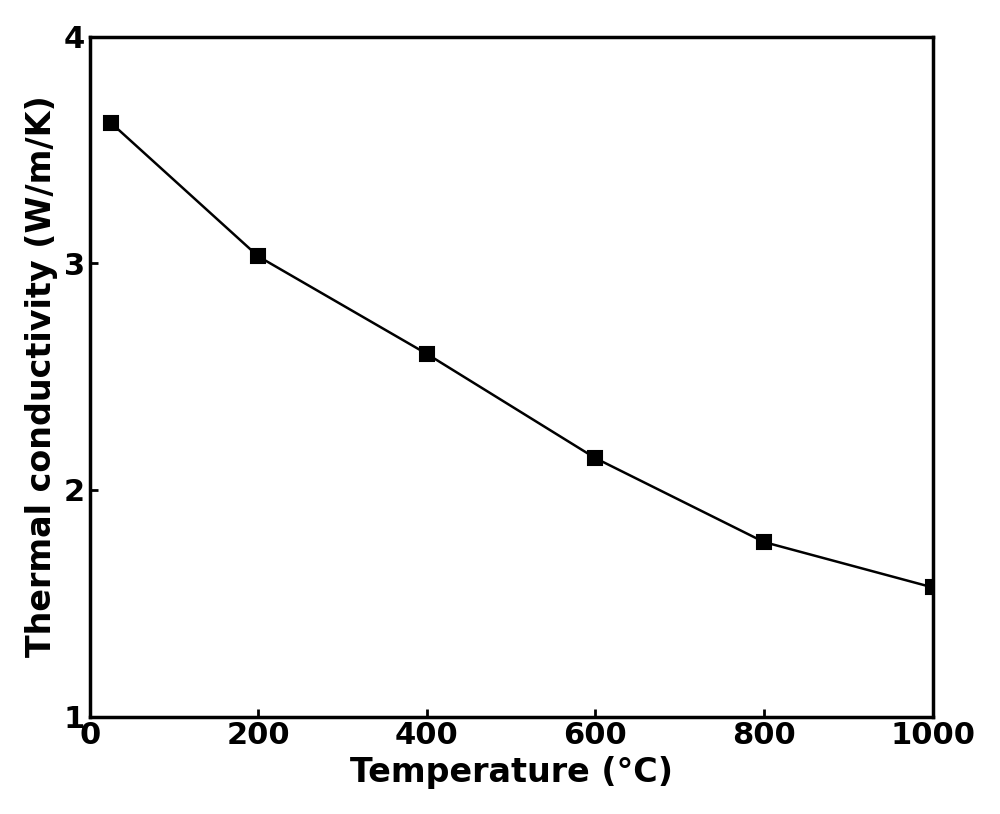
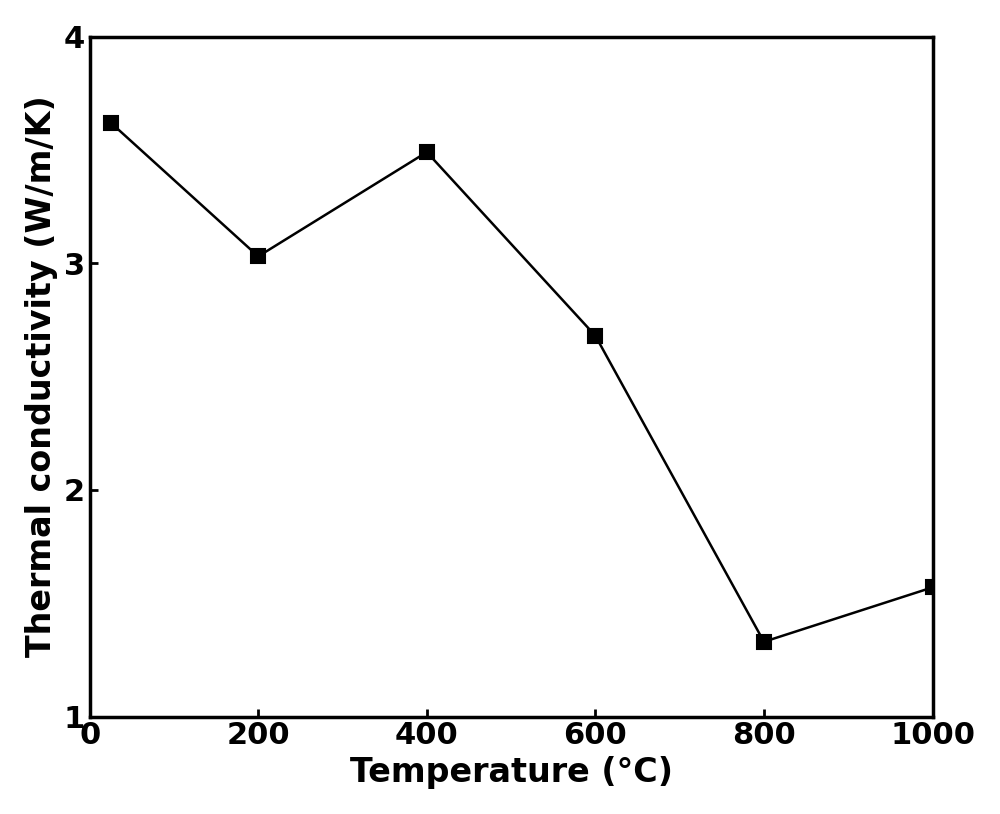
400: 2.60 -> 3.49
600: 2.14 -> 2.68
800: 1.77 -> 1.33
